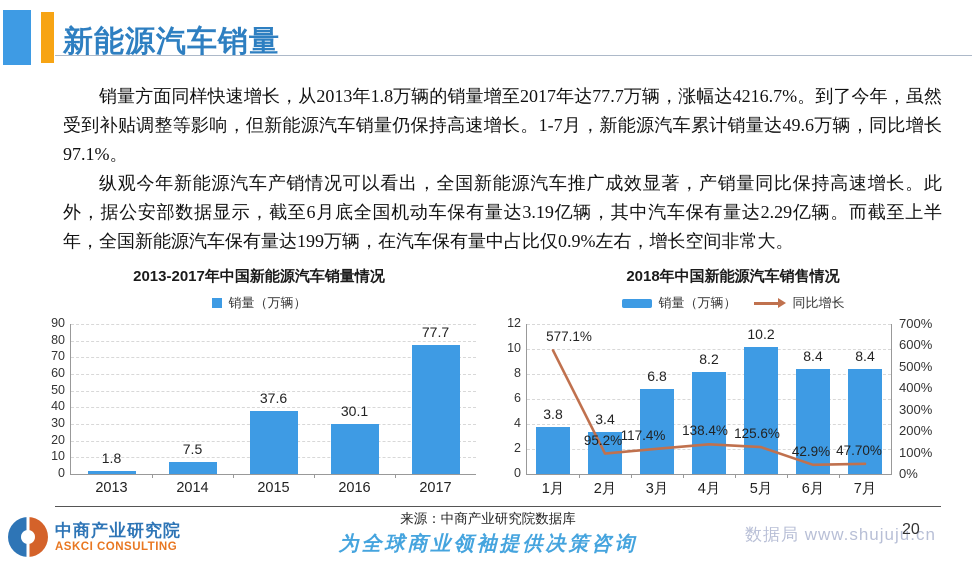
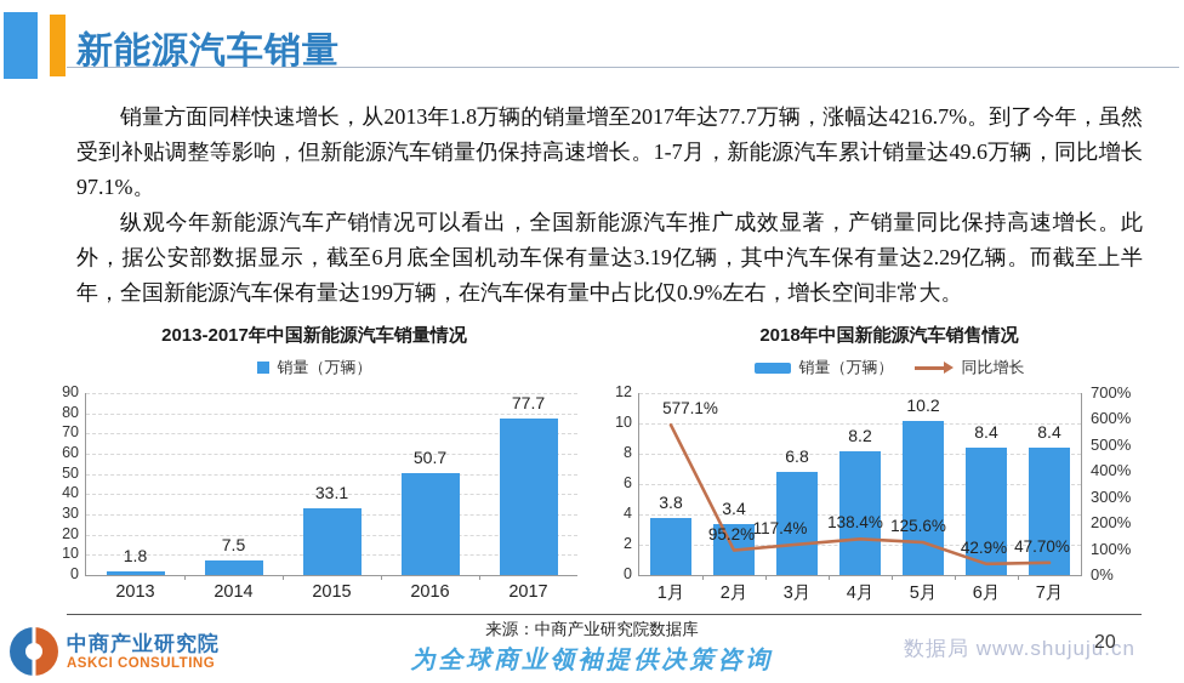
2013-2017年中国新能源汽车销量情况/2015: 37.6 -> 33.1
2013-2017年中国新能源汽车销量情况/2016: 30.1 -> 50.7
